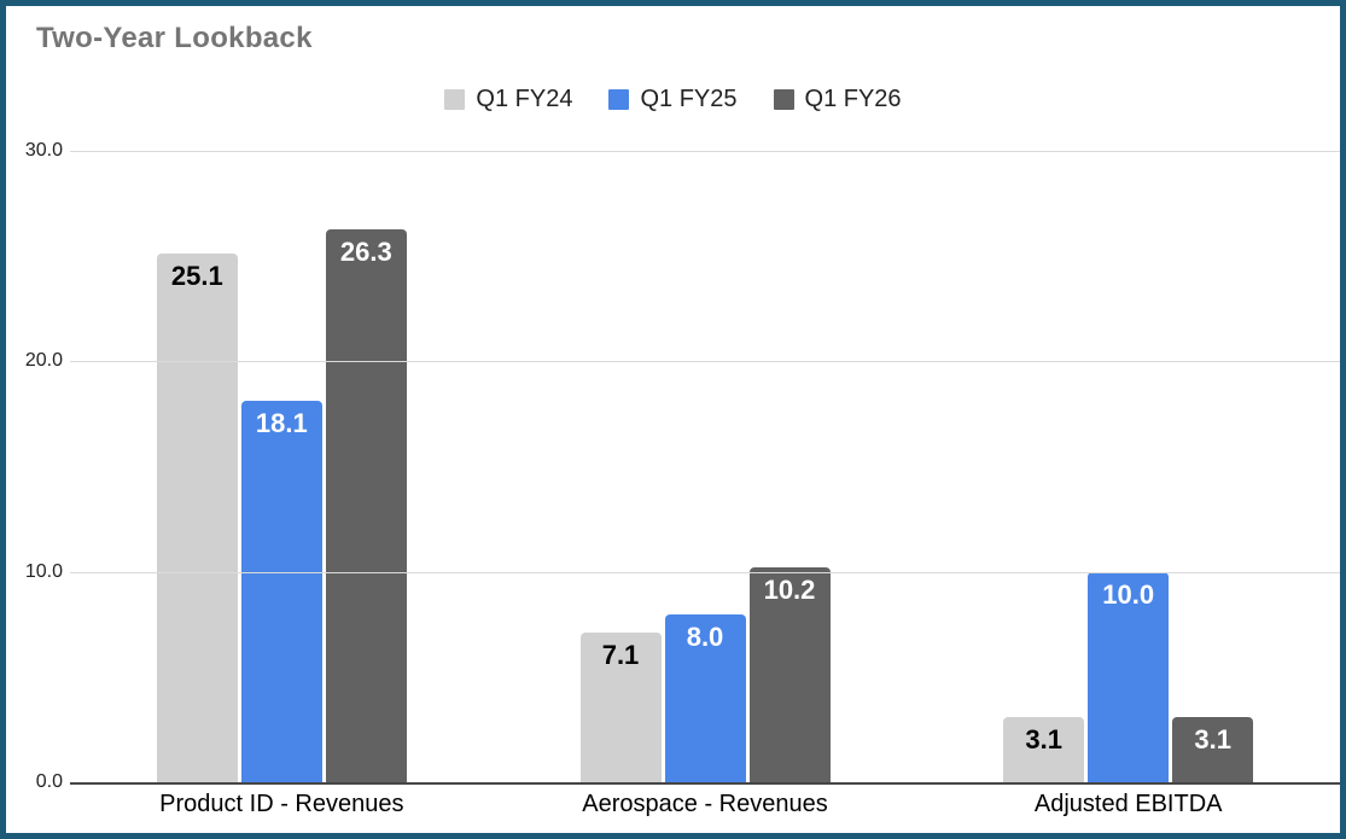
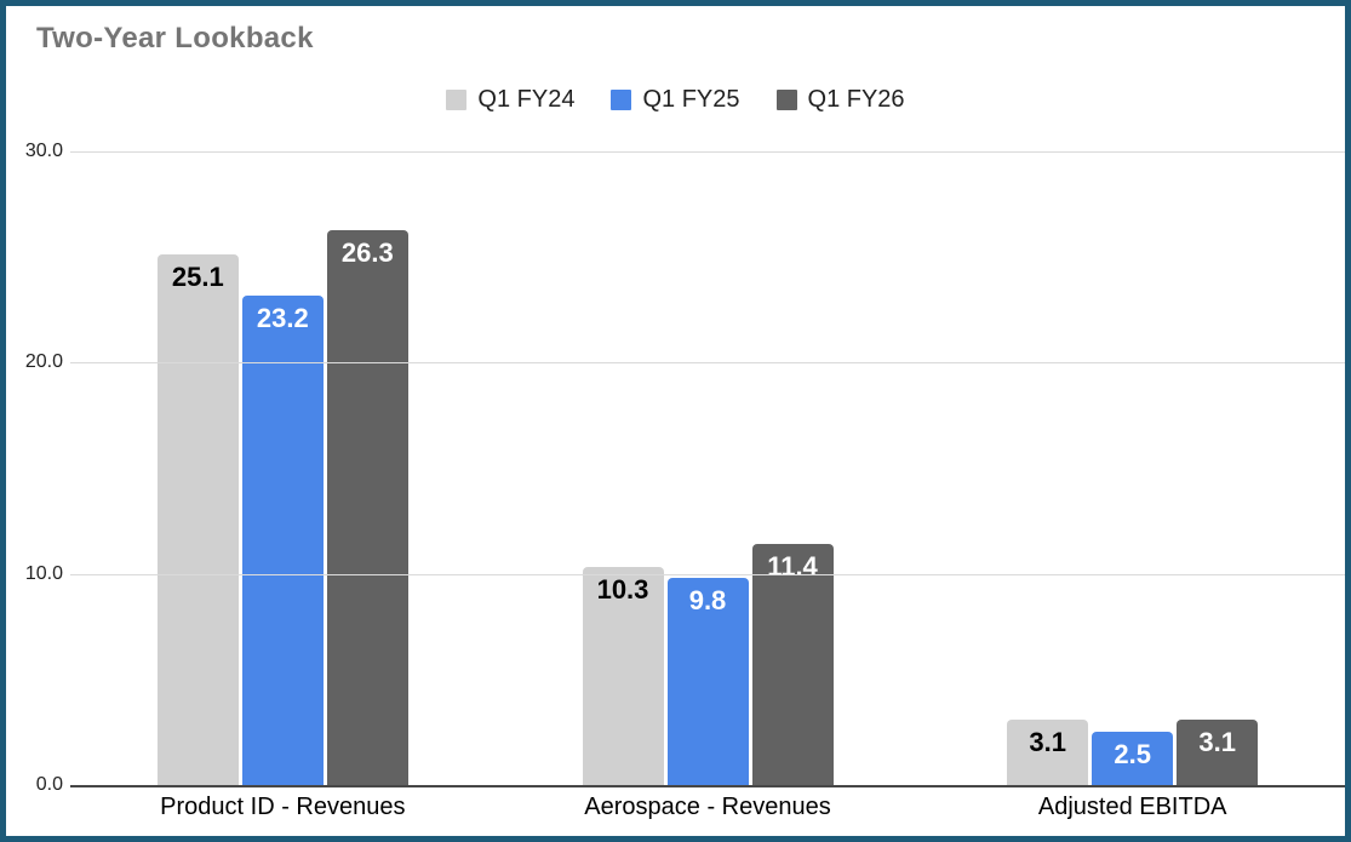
Q1 FY25/Product ID - Revenues: 18.1 -> 23.2
Q1 FY24/Aerospace - Revenues: 7.1 -> 10.3
Q1 FY25/Aerospace - Revenues: 8.0 -> 9.8
Q1 FY26/Aerospace - Revenues: 10.2 -> 11.4
Q1 FY25/Adjusted EBITDA: 10.0 -> 2.5
